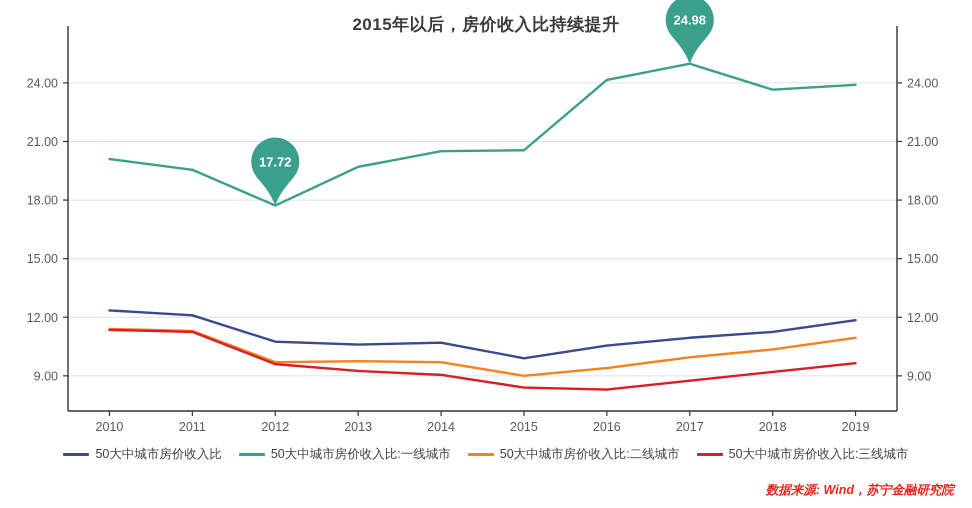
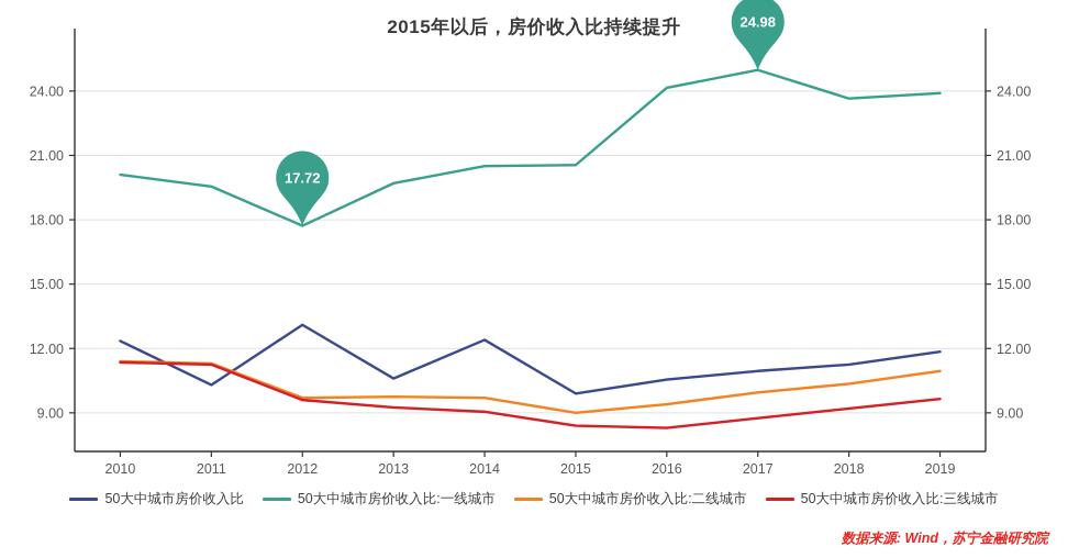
50大中城市房价收入比/2011: 12.1 -> 10.3
50大中城市房价收入比/2012: 10.8 -> 13.1
50大中城市房价收入比/2014: 10.7 -> 12.4
